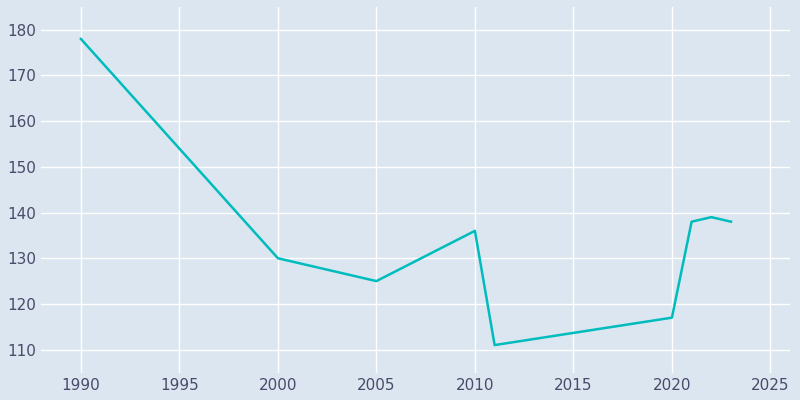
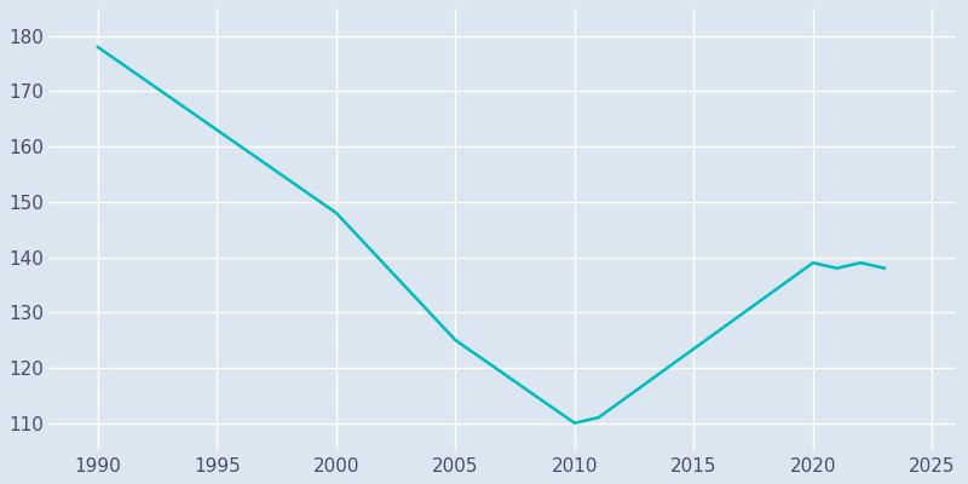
2000: 130 -> 148
2010: 136 -> 110
2020: 117 -> 139
